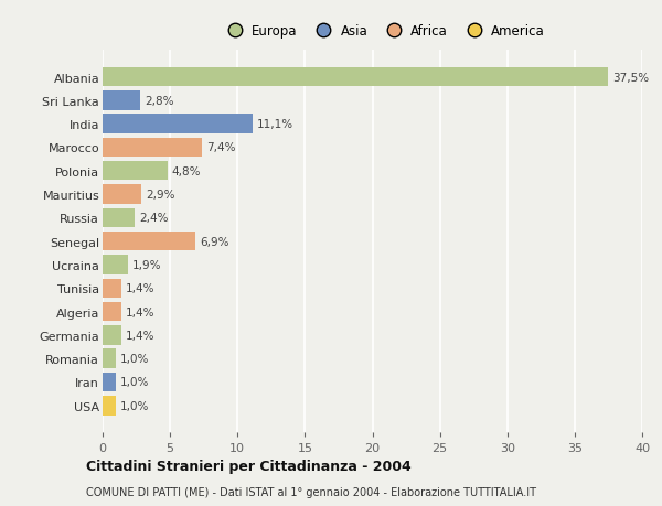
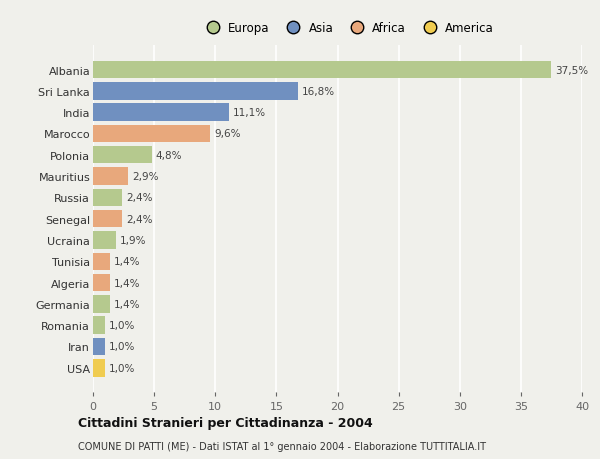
Sri Lanka: 2,8% -> 16,8%
Marocco: 7,4% -> 9,6%
Senegal: 6,9% -> 2,4%
